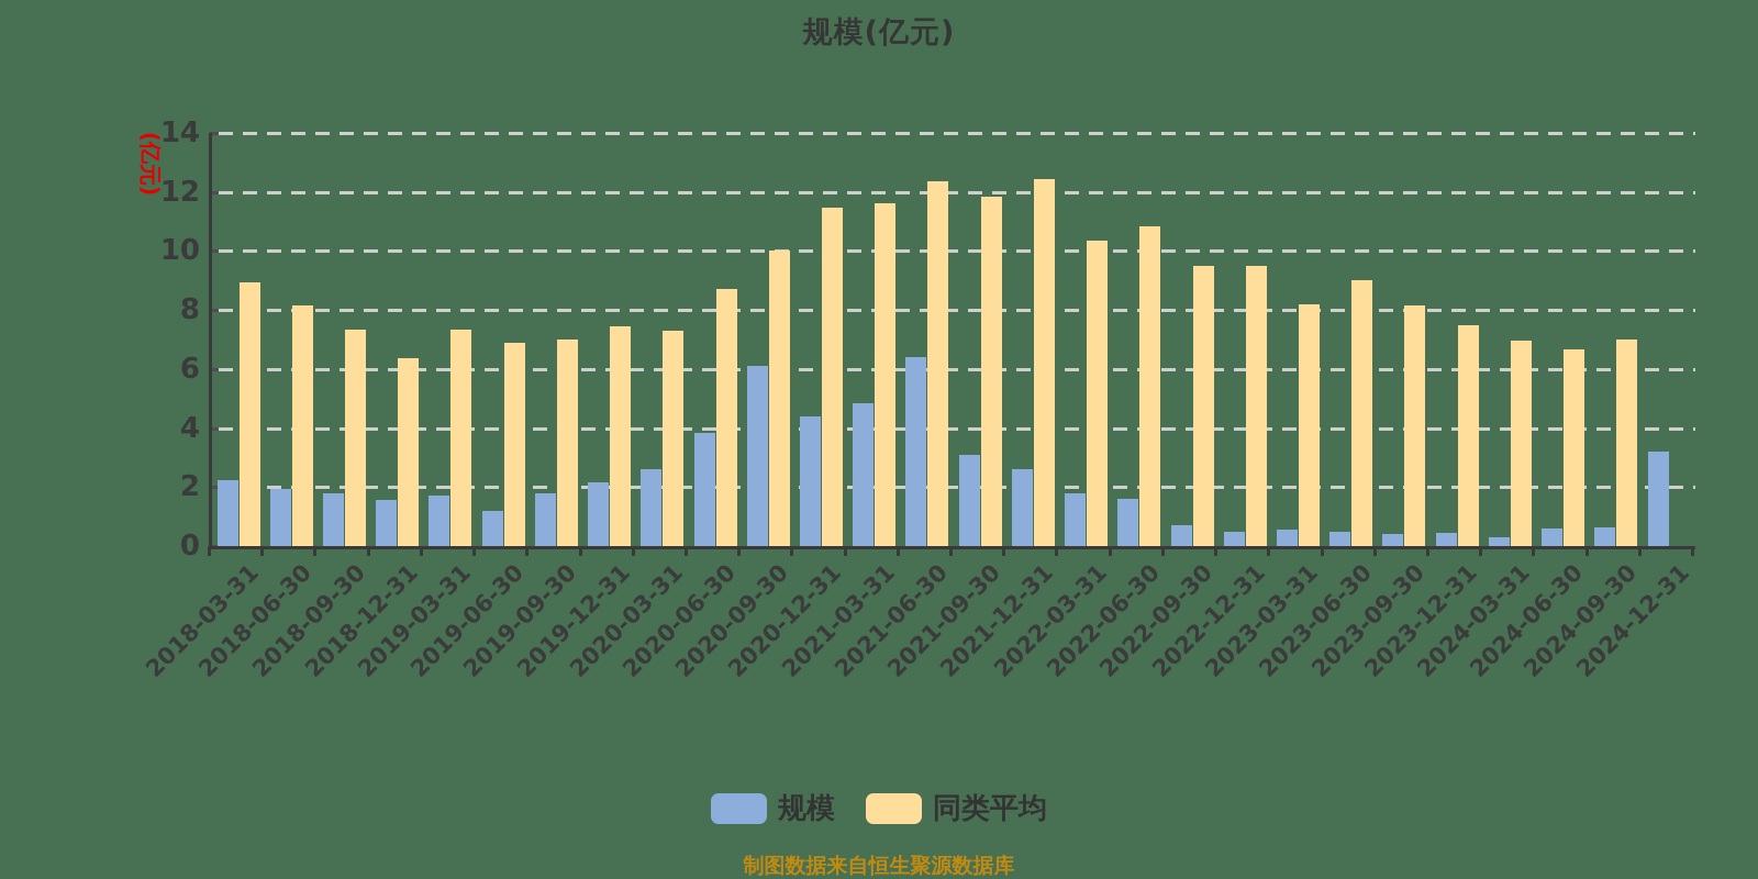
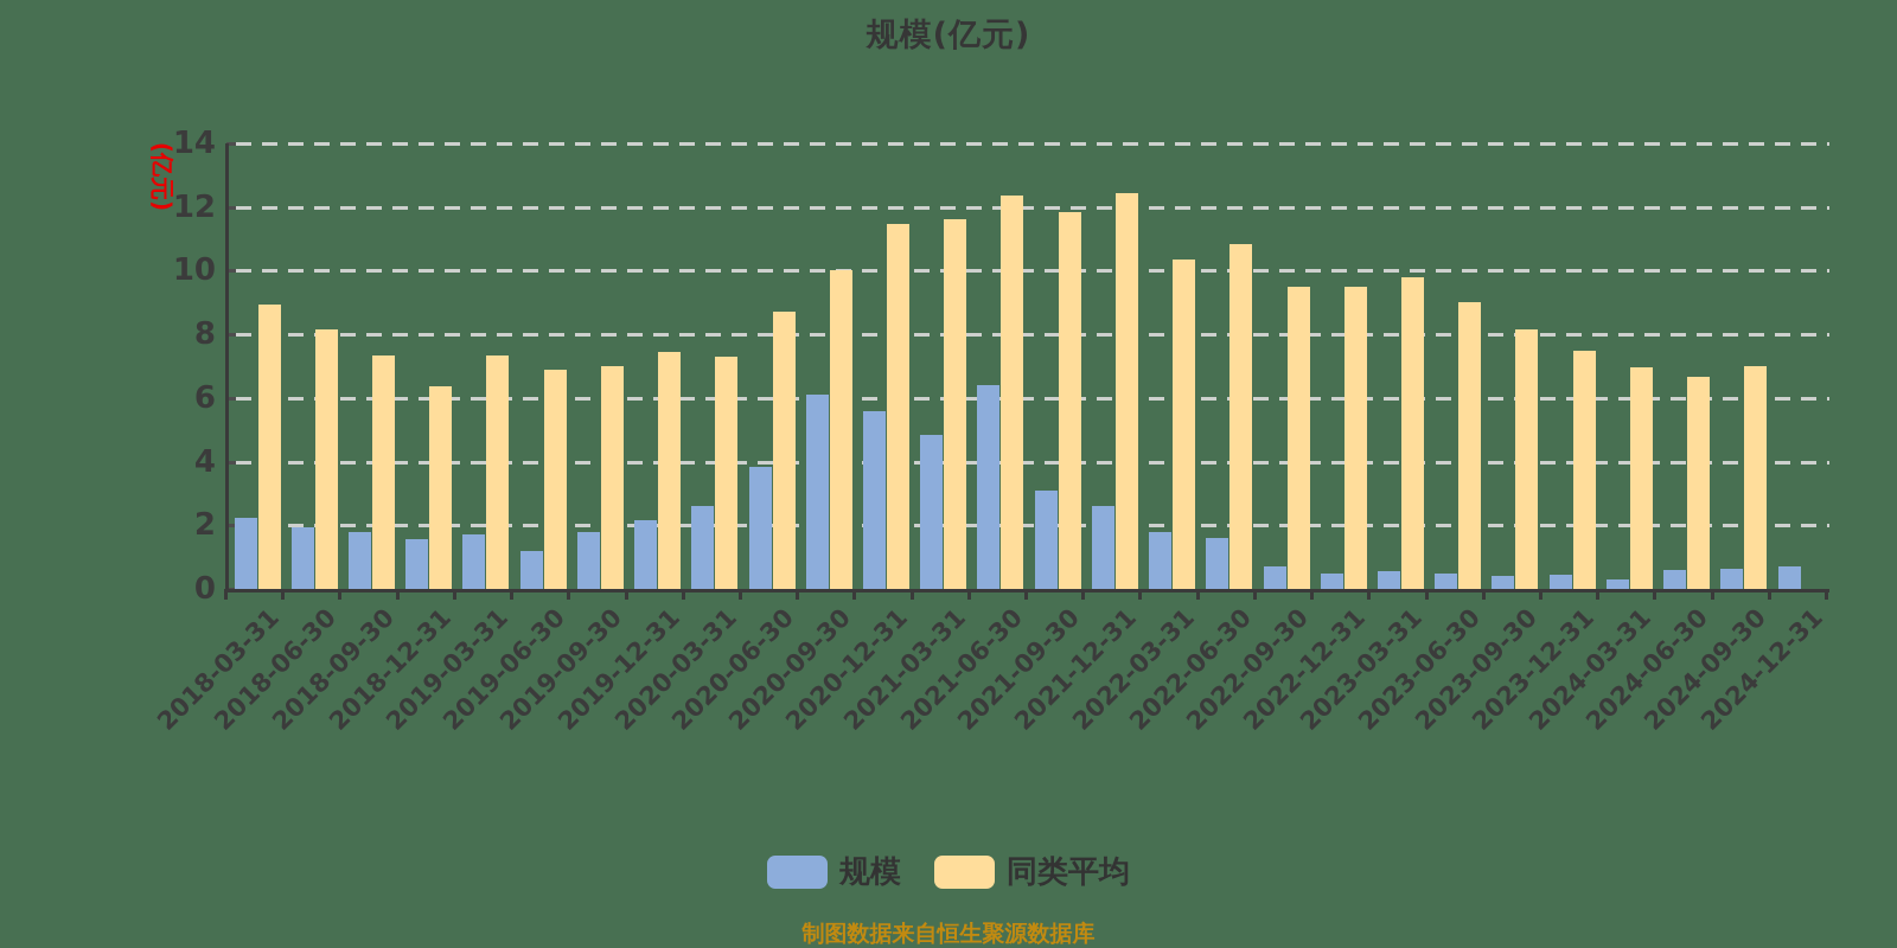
规模/2020-12-31: 4.4 -> 5.6
同类平均/2023-03-31: 8.2 -> 9.8
规模/2024-12-31: 3.2 -> 0.7
